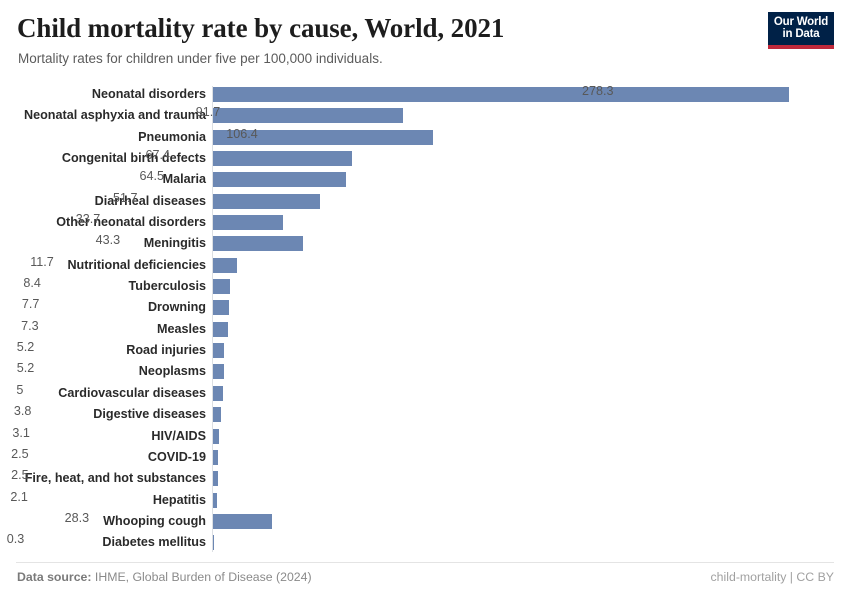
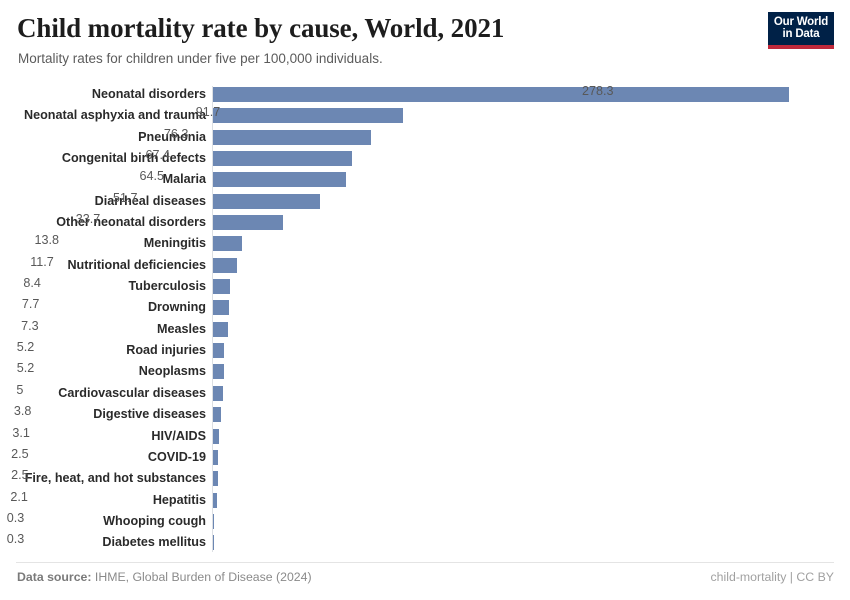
Pneumonia: 106.4 -> 76.3
Meningitis: 43.3 -> 13.8
Whooping cough: 28.3 -> 0.3
